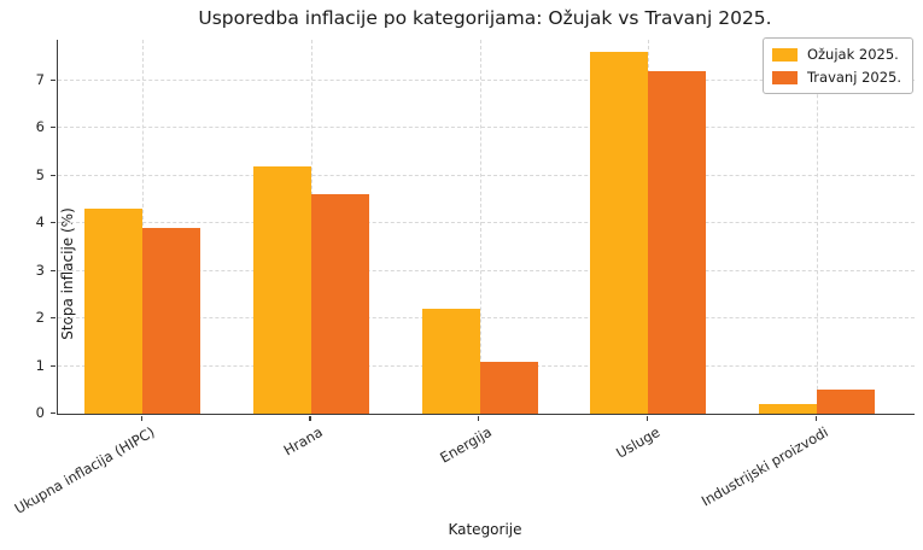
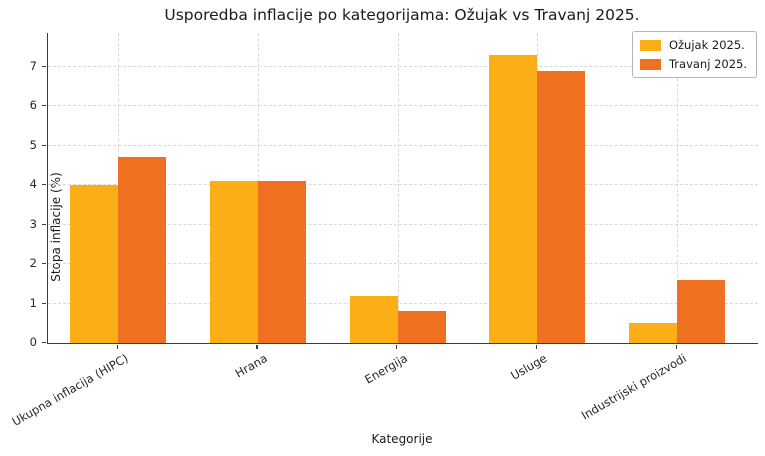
Ožujak 2025./Ukupna inflacija (HIPC): 4.3 -> 4.0
Travanj 2025./Ukupna inflacija (HIPC): 3.9 -> 4.7
Ožujak 2025./Hrana: 5.2 -> 4.1
Travanj 2025./Hrana: 4.6 -> 4.1
Ožujak 2025./Energija: 2.2 -> 1.2
Travanj 2025./Energija: 1.1 -> 0.8
Ožujak 2025./Usluge: 7.6 -> 7.3
Travanj 2025./Usluge: 7.2 -> 6.9
Ožujak 2025./Industrijski proizvodi: 0.2 -> 0.5
Travanj 2025./Industrijski proizvodi: 0.5 -> 1.6
